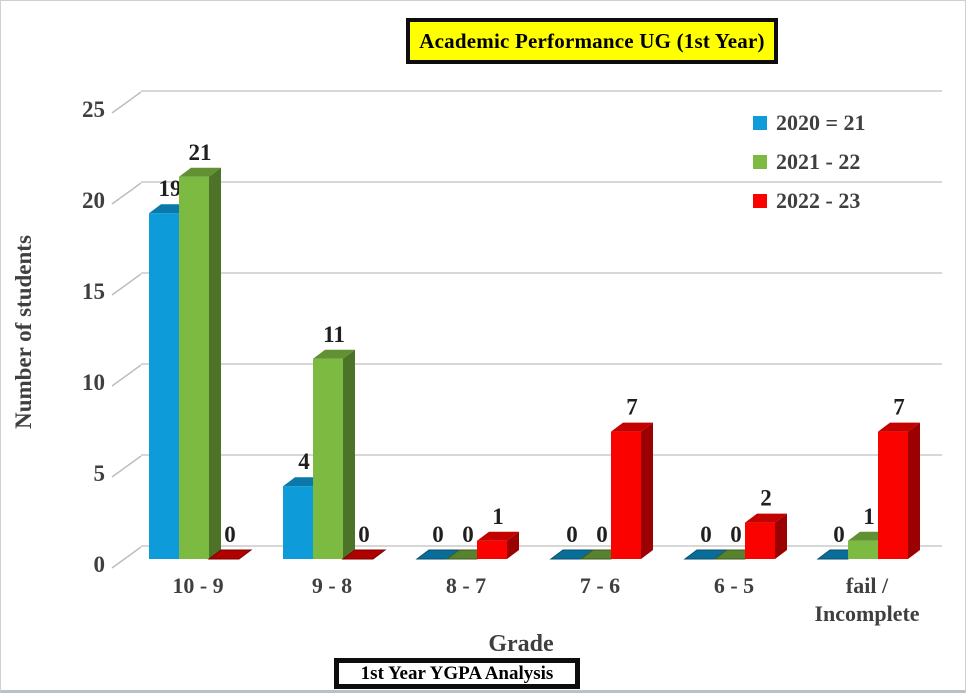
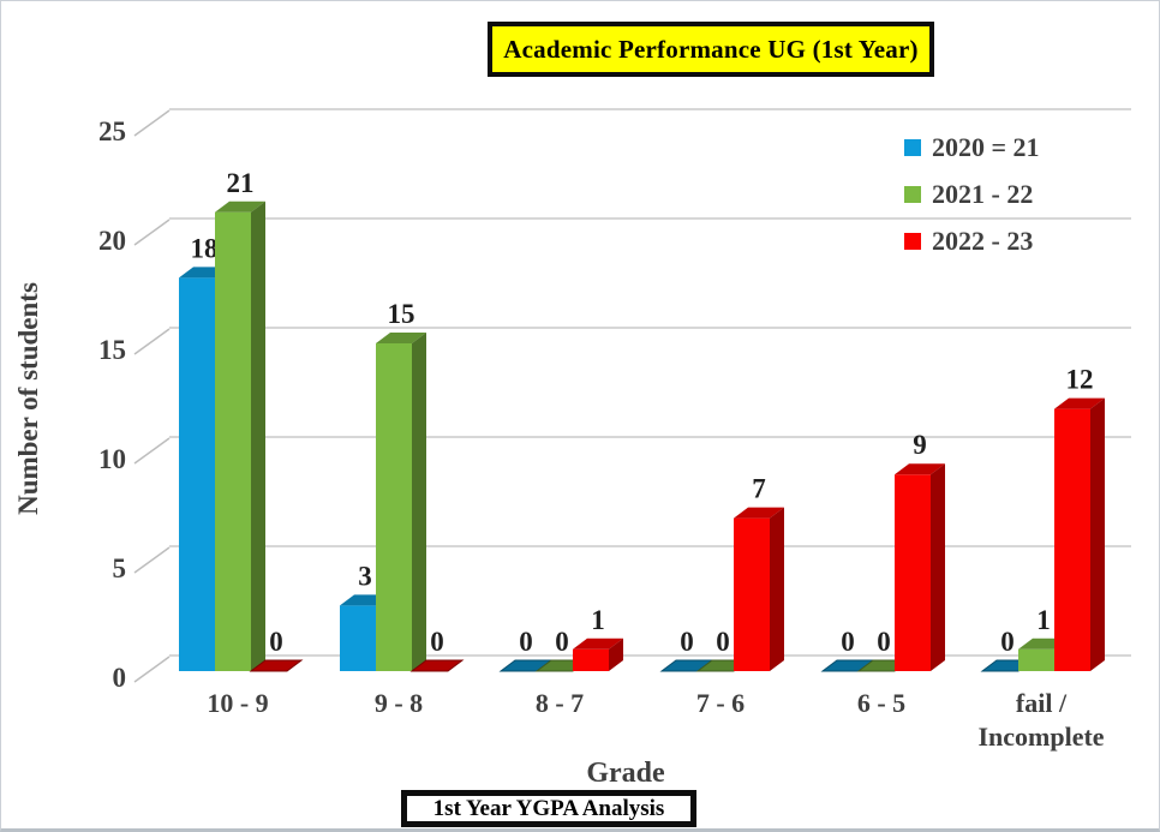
2020 = 21/10 - 9: 19 -> 18
2020 = 21/9 - 8: 4 -> 3
2021 - 22/9 - 8: 11 -> 15
2022 - 23/6 - 5: 2 -> 9
2022 - 23/fail / Incomplete: 7 -> 12
